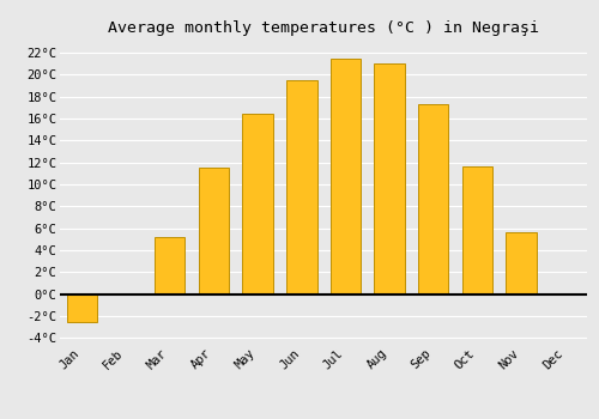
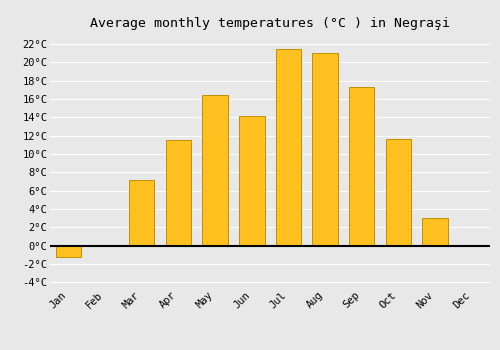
Jan: -2.5°C -> -1.2°C
Mar: 5.2°C -> 7.2°C
Jun: 19.5°C -> 14.2°C
Nov: 5.7°C -> 3.0°C
